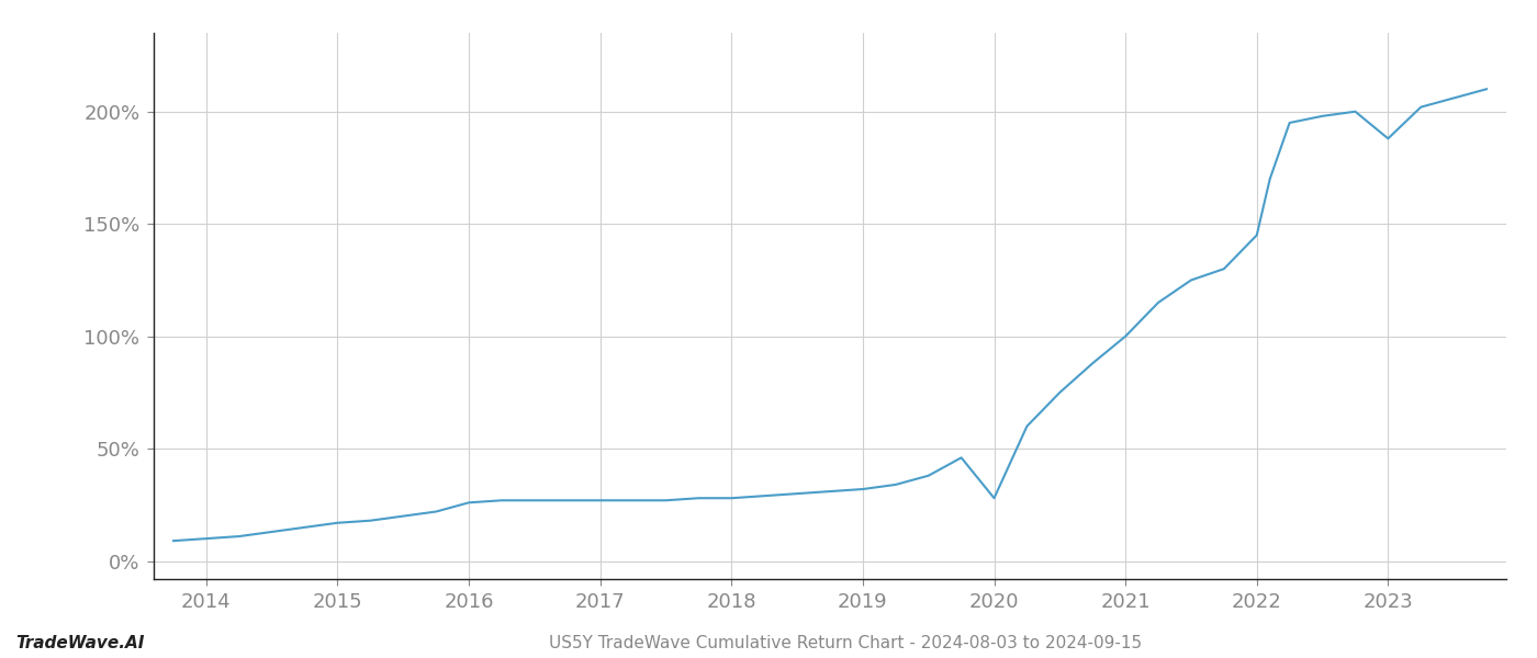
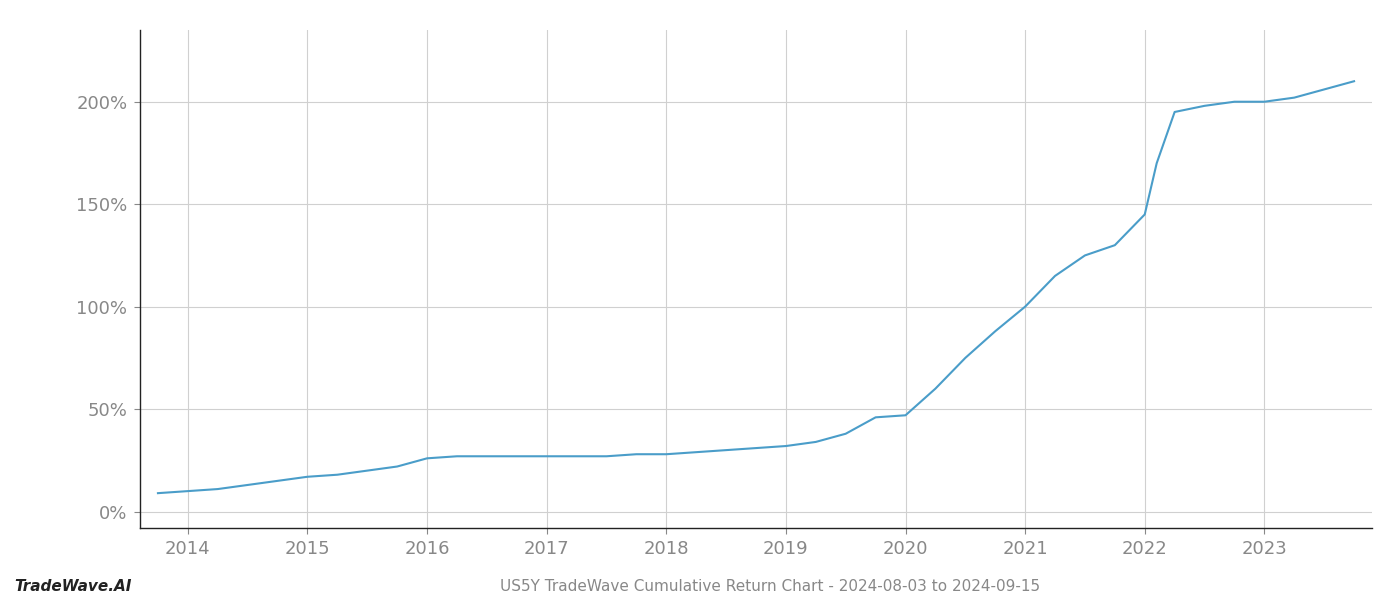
2020: 28% -> 47%
2023: 188% -> 200%
